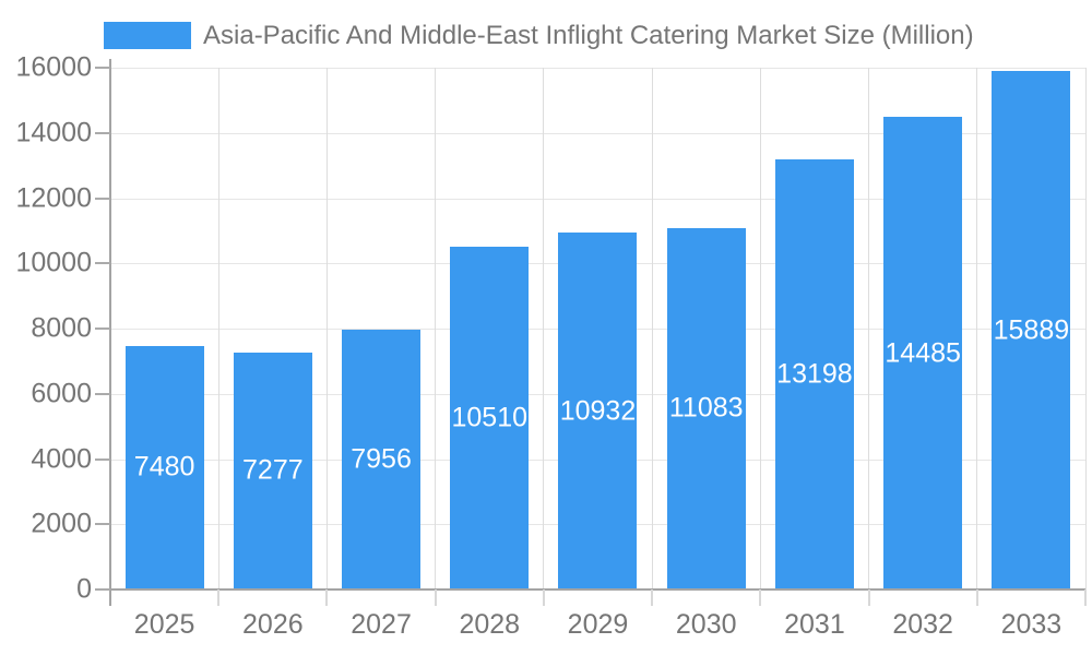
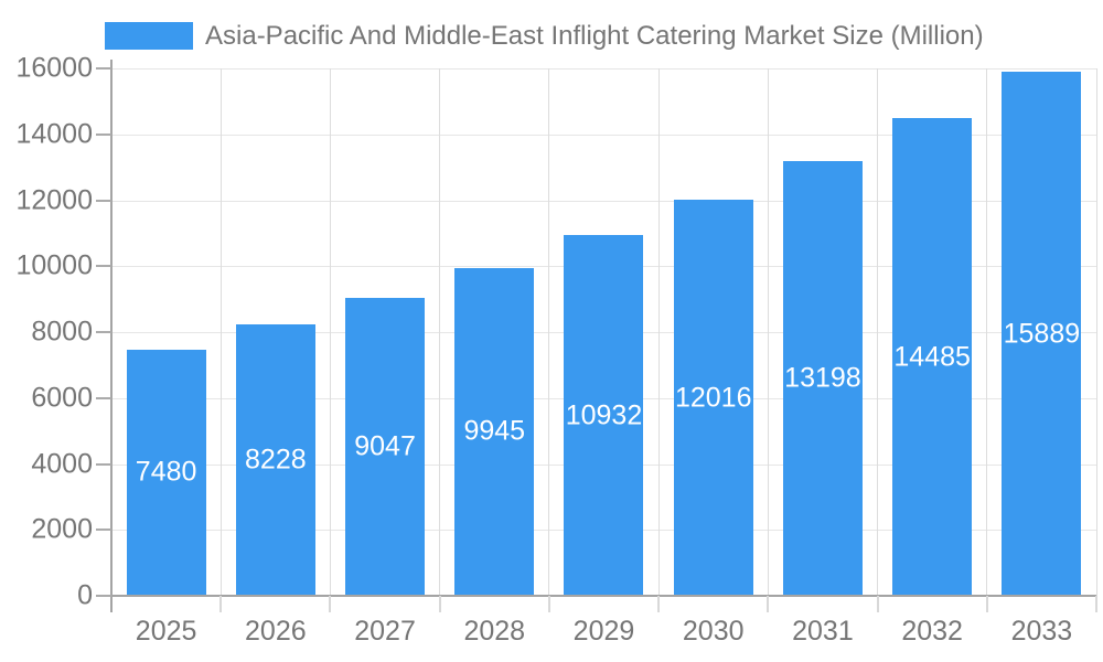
2026: 7277 -> 8228
2027: 7956 -> 9047
2028: 10510 -> 9945
2030: 11083 -> 12016
